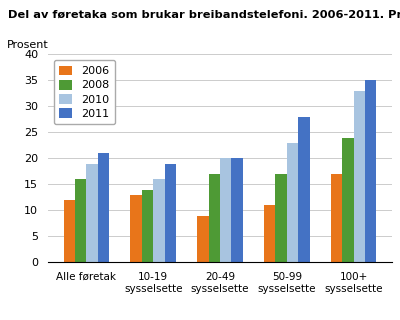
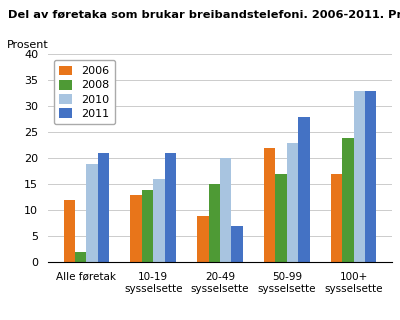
2008/Alle føretak: 16 -> 2
2011/10-19 sysselsette: 19 -> 21
2008/20-49 sysselsette: 17 -> 15
2011/20-49 sysselsette: 20 -> 7
2006/50-99 sysselsette: 11 -> 22
2011/100+ sysselsette: 35 -> 33
